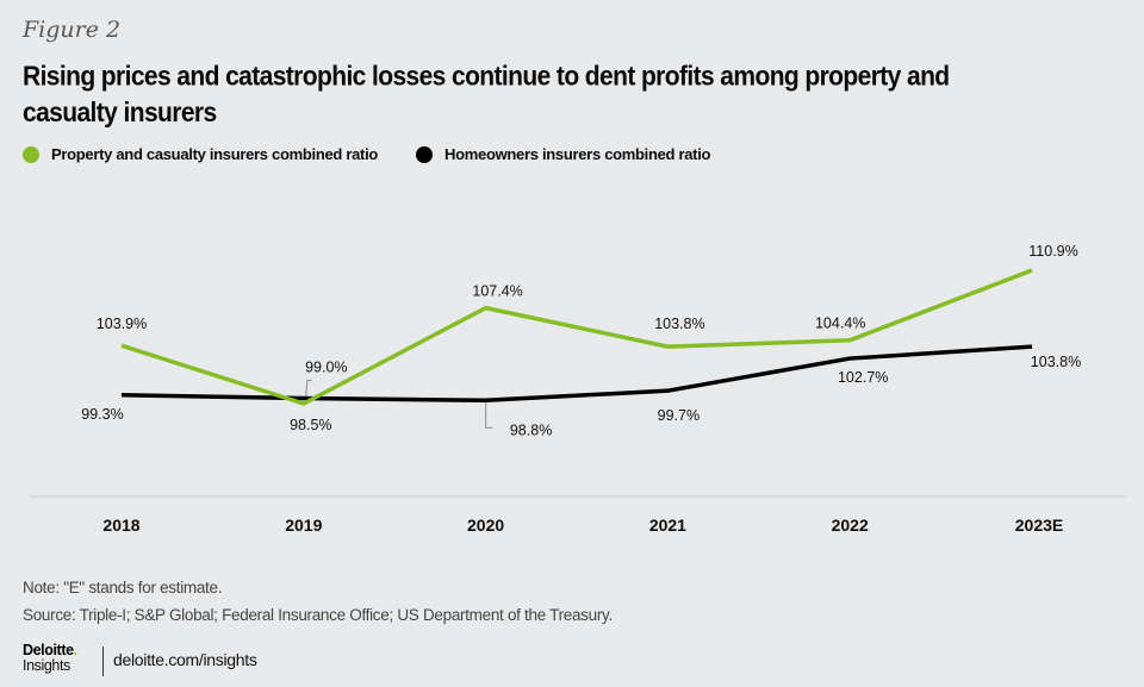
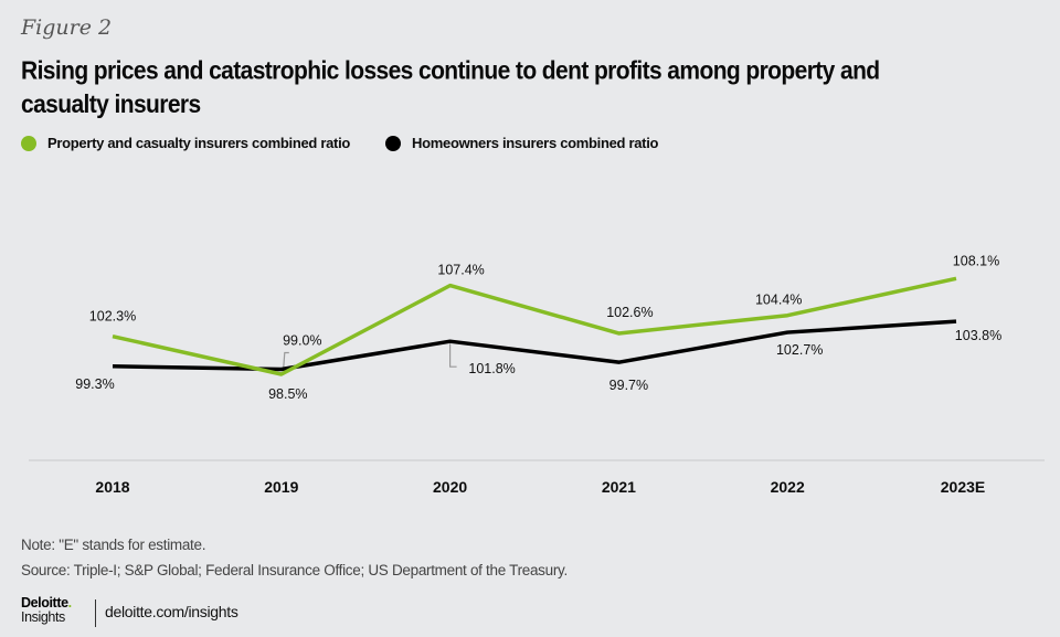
Property and casualty insurers combined ratio/2018: 103.9% -> 102.3%
Homeowners insurers combined ratio/2020: 98.8% -> 101.8%
Property and casualty insurers combined ratio/2021: 103.8% -> 102.6%
Property and casualty insurers combined ratio/2023E: 110.9% -> 108.1%
